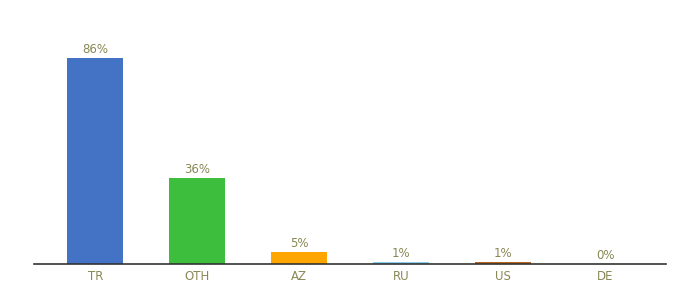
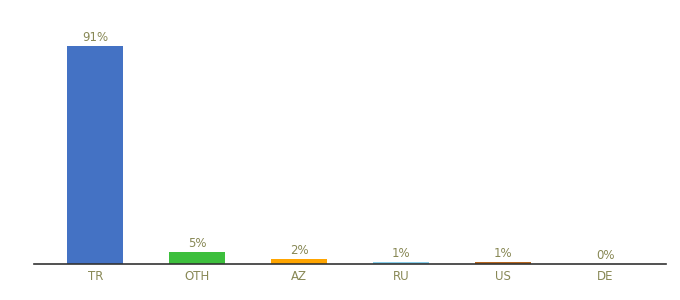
TR: 86% -> 91%
OTH: 36% -> 5%
AZ: 5% -> 2%
